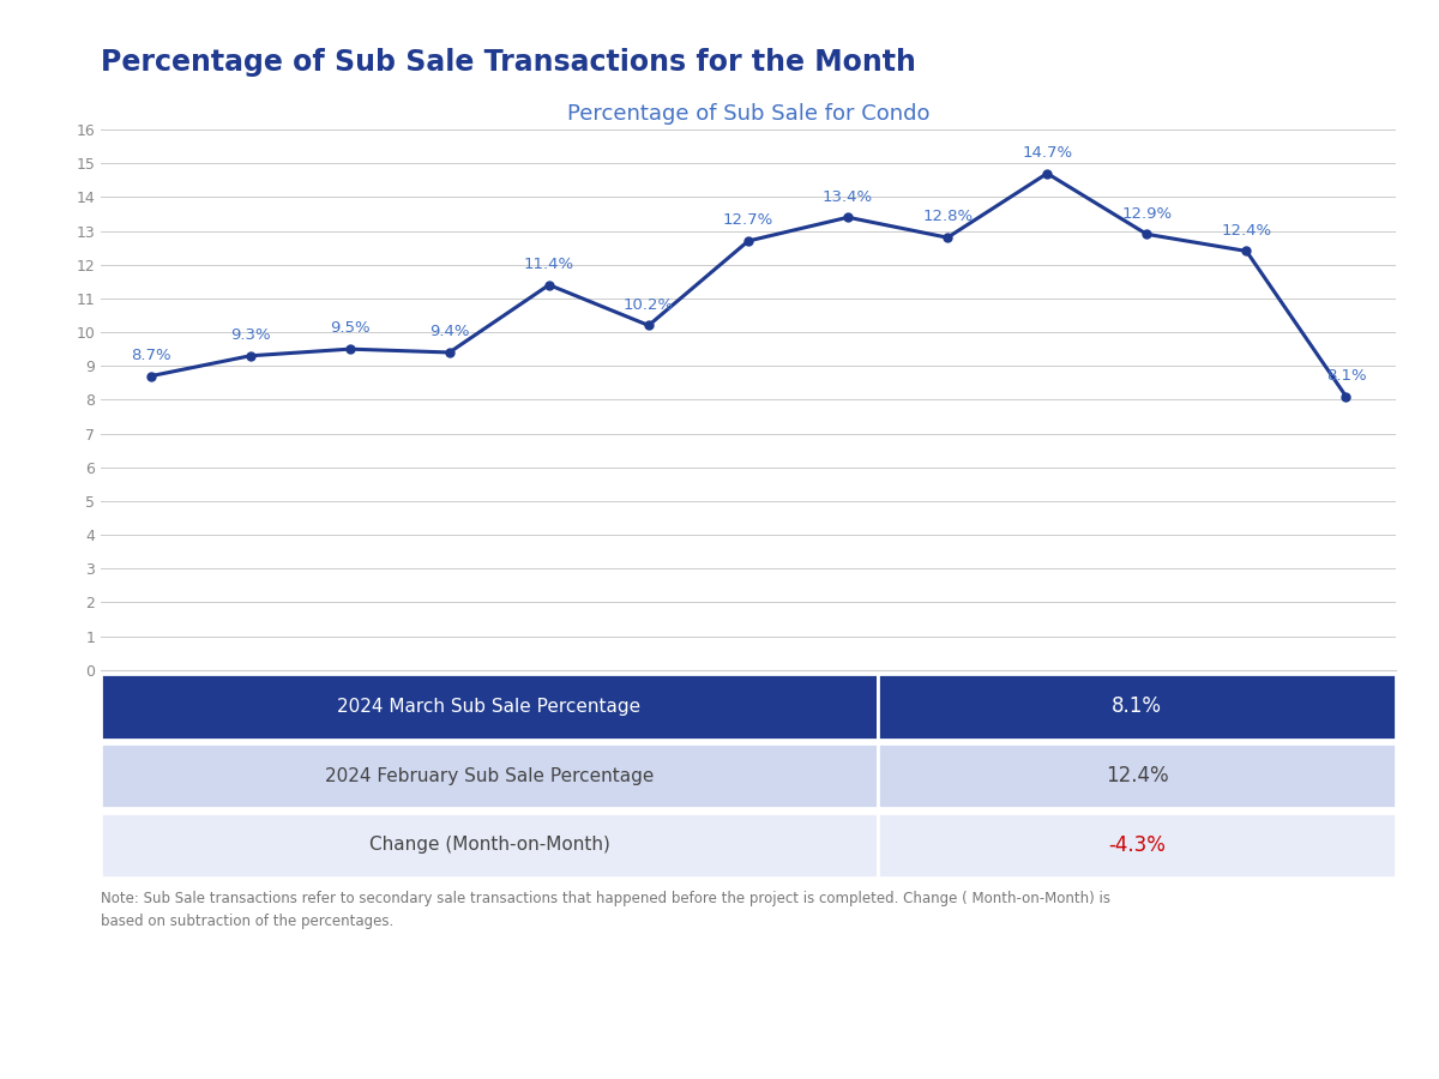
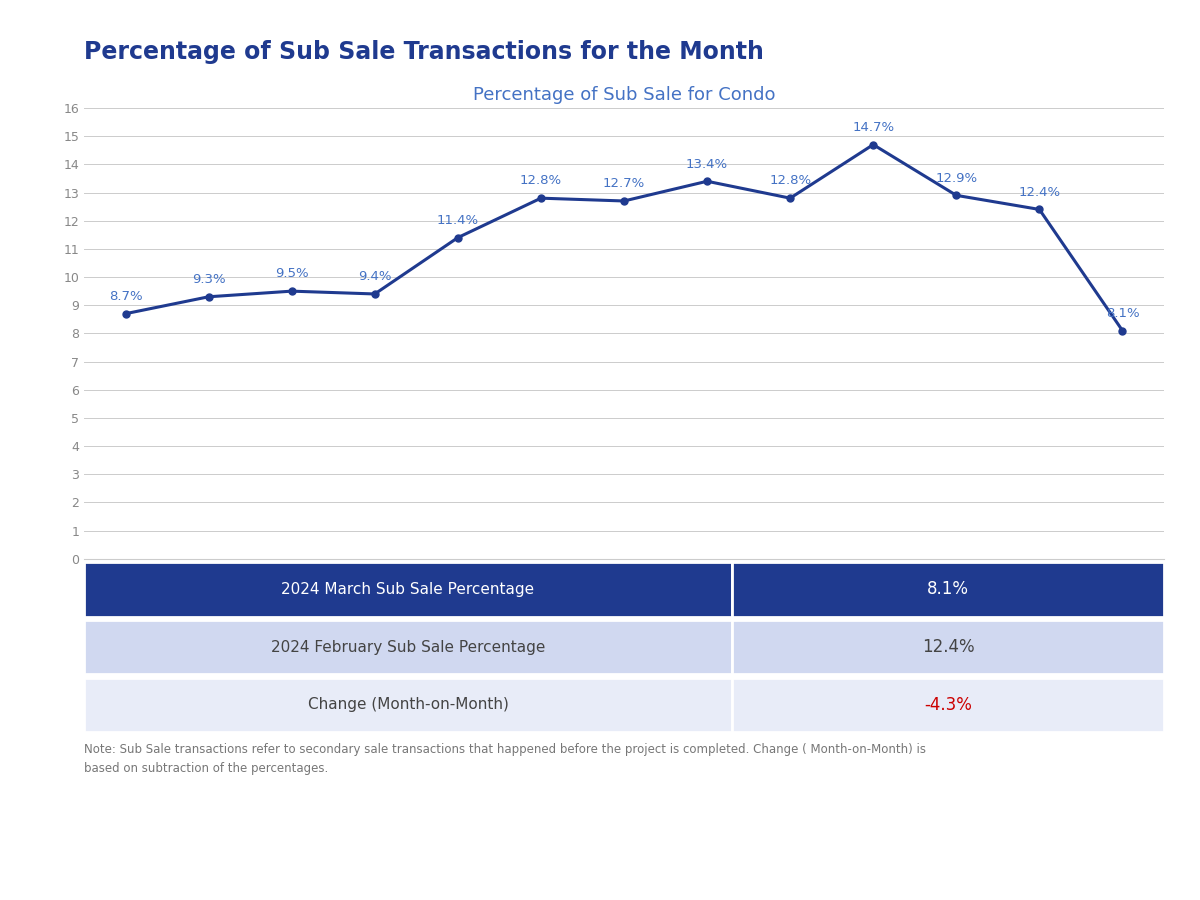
Aug 2023: 10.2% -> 12.8%
